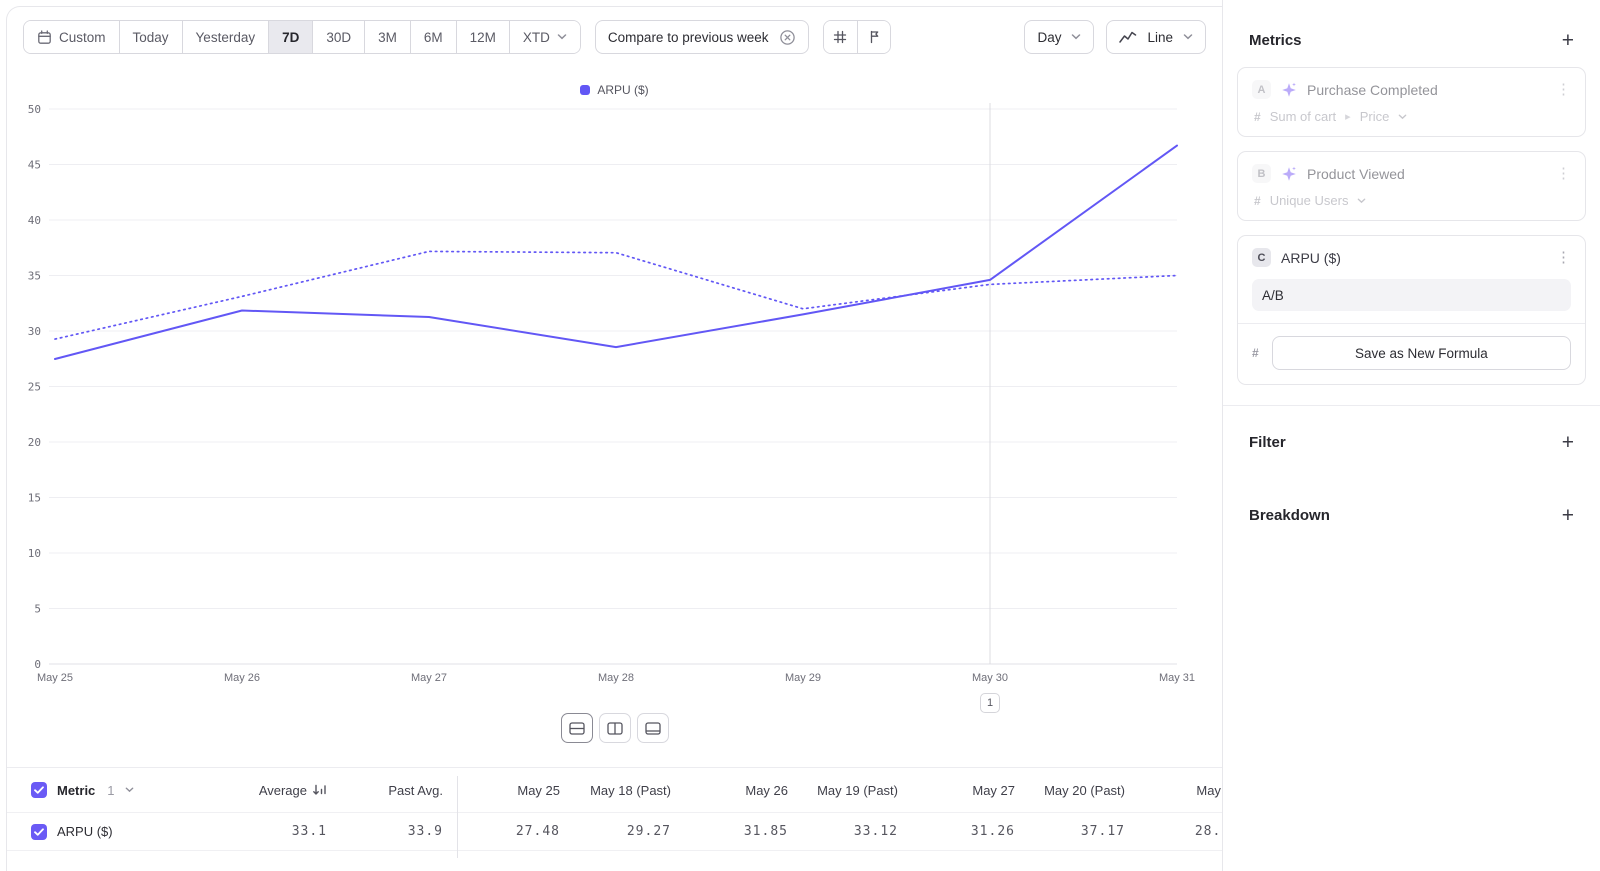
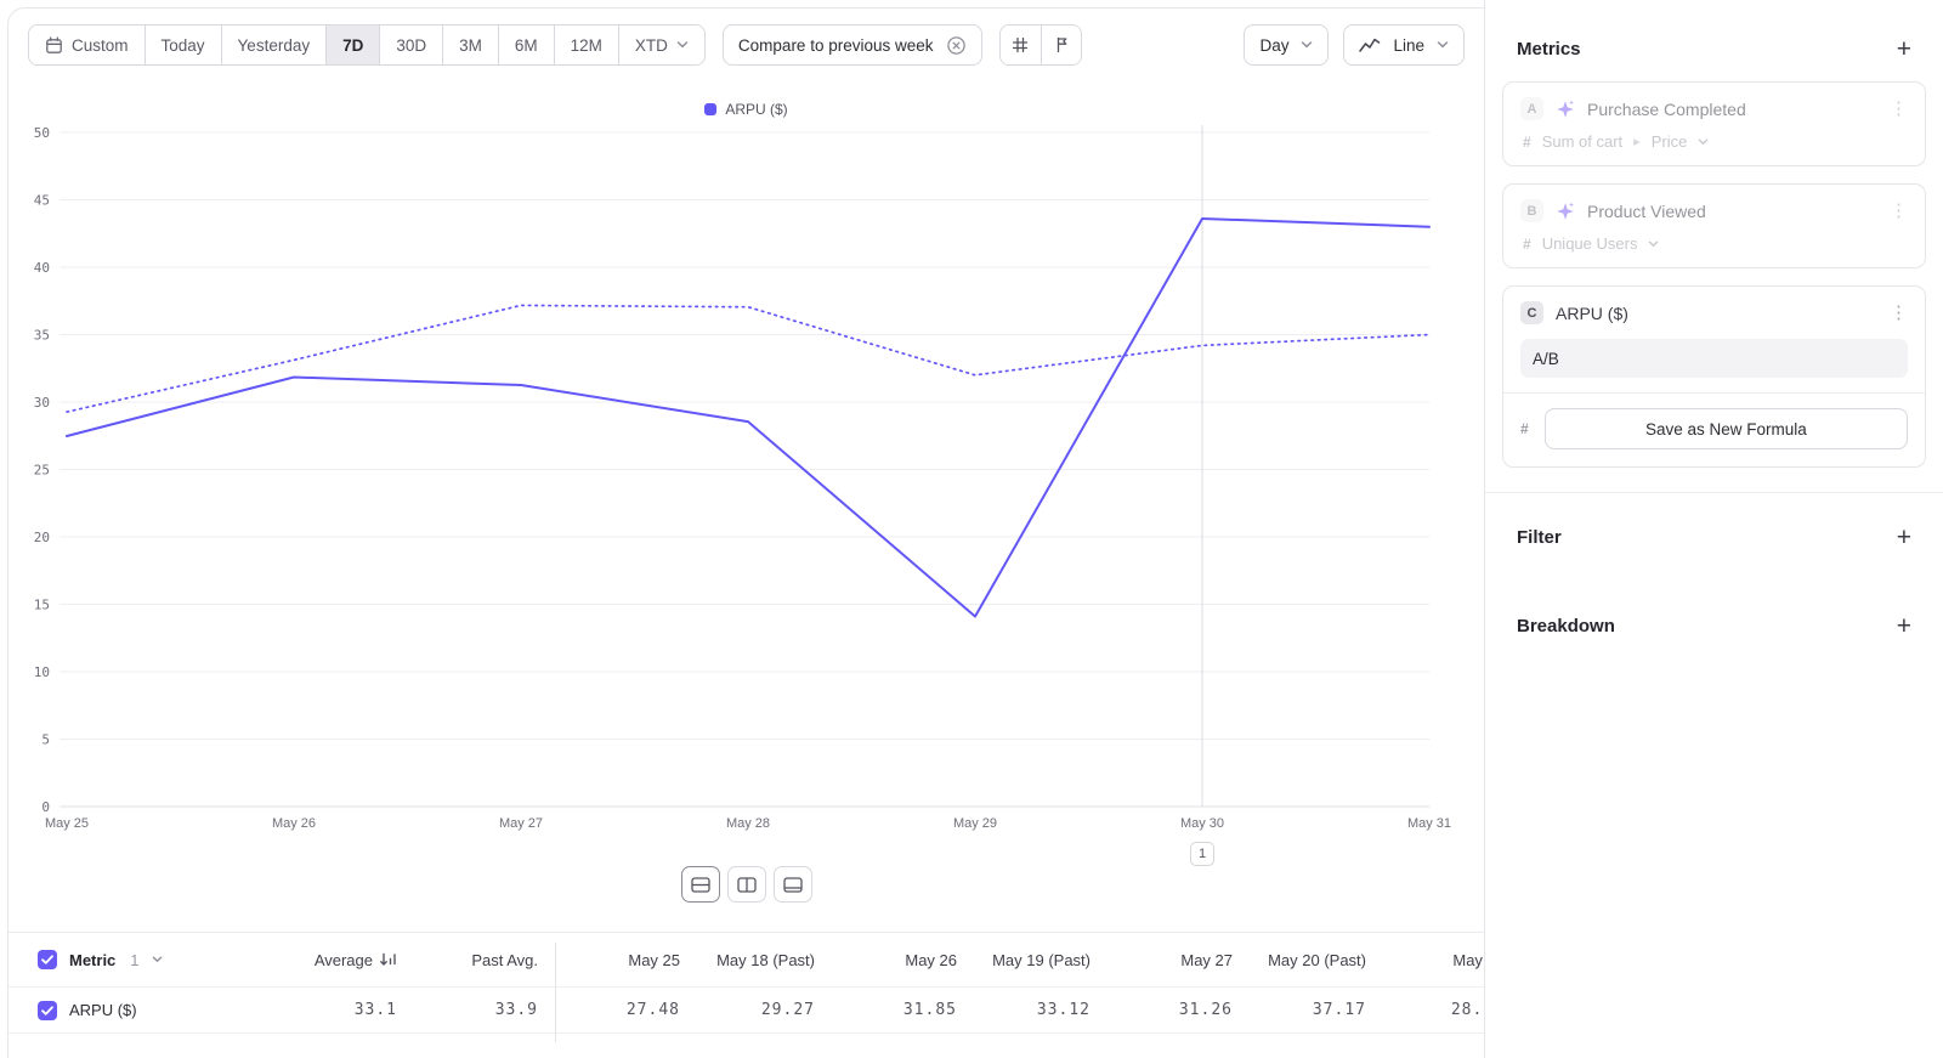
ARPU ($)/May 29: 31.5 -> 14.1
ARPU ($)/May 30: 34.6 -> 43.6
ARPU ($)/May 31: 46.7 -> 43.0
